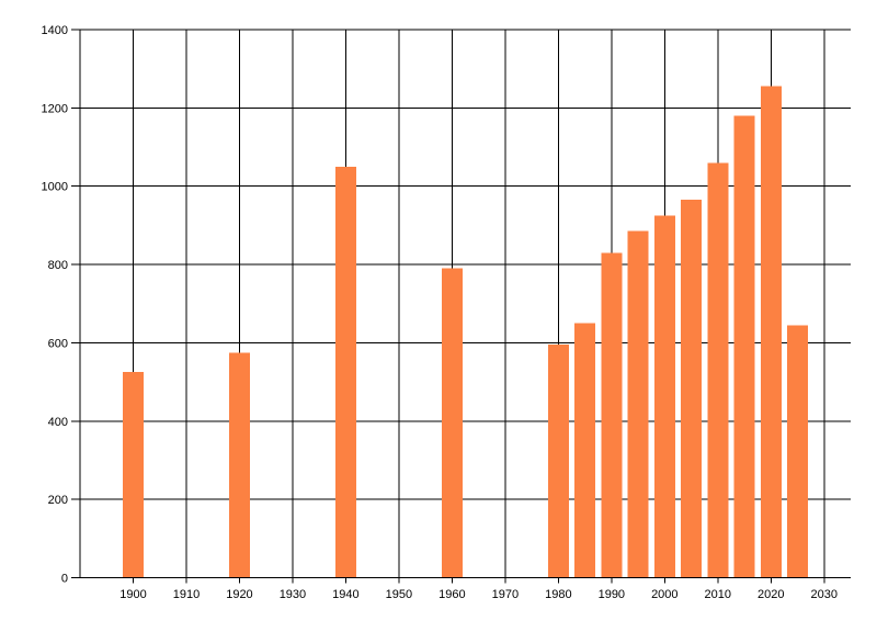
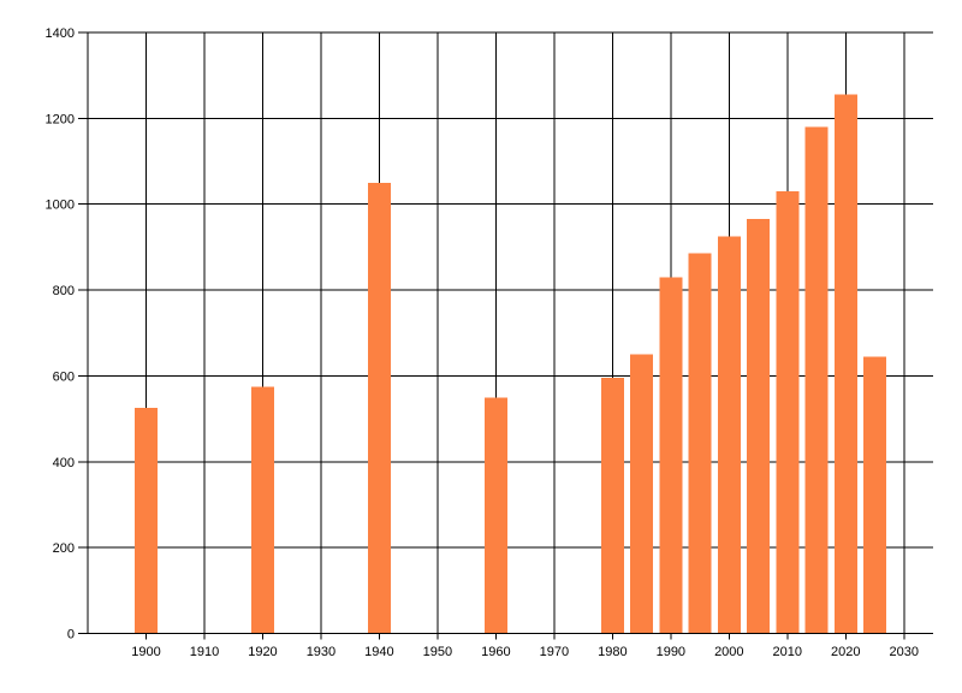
1960: 790 -> 550
2010: 1060 -> 1030
